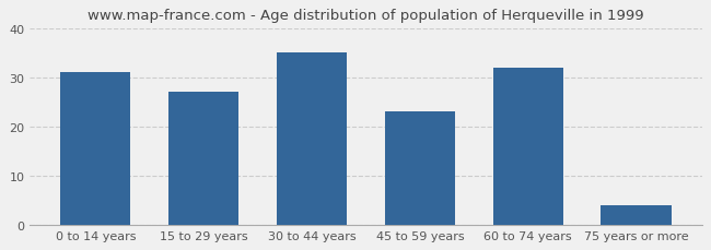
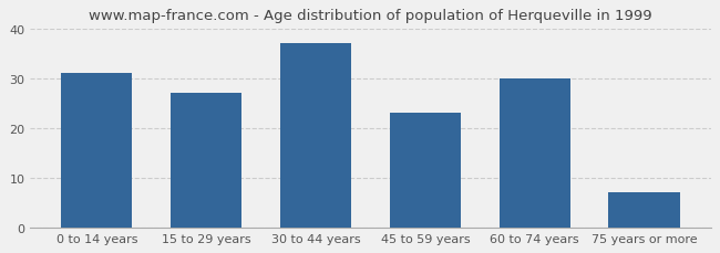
30 to 44 years: 35 -> 37
60 to 74 years: 32 -> 30
75 years or more: 4 -> 7
